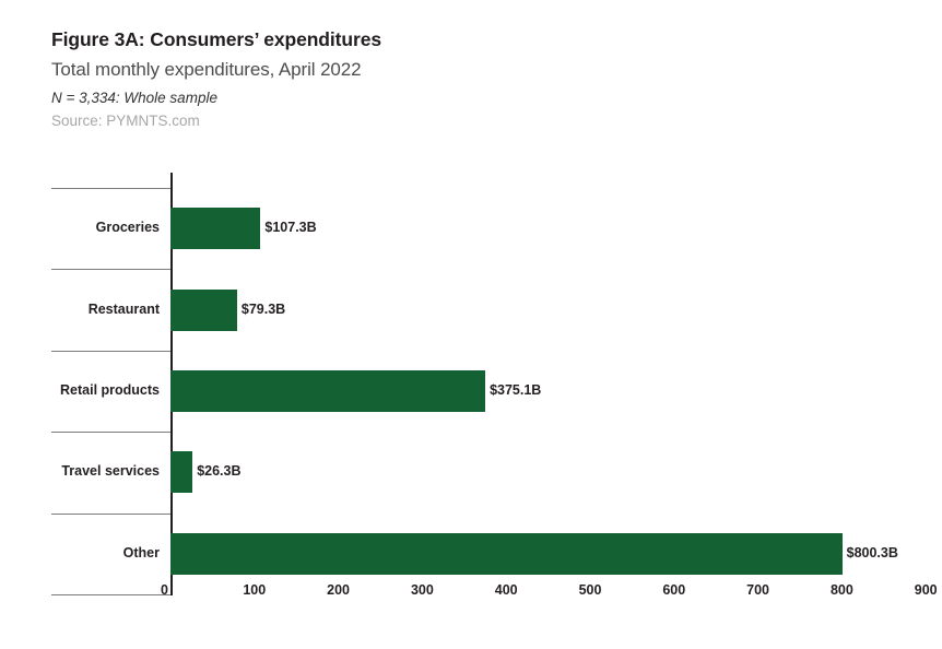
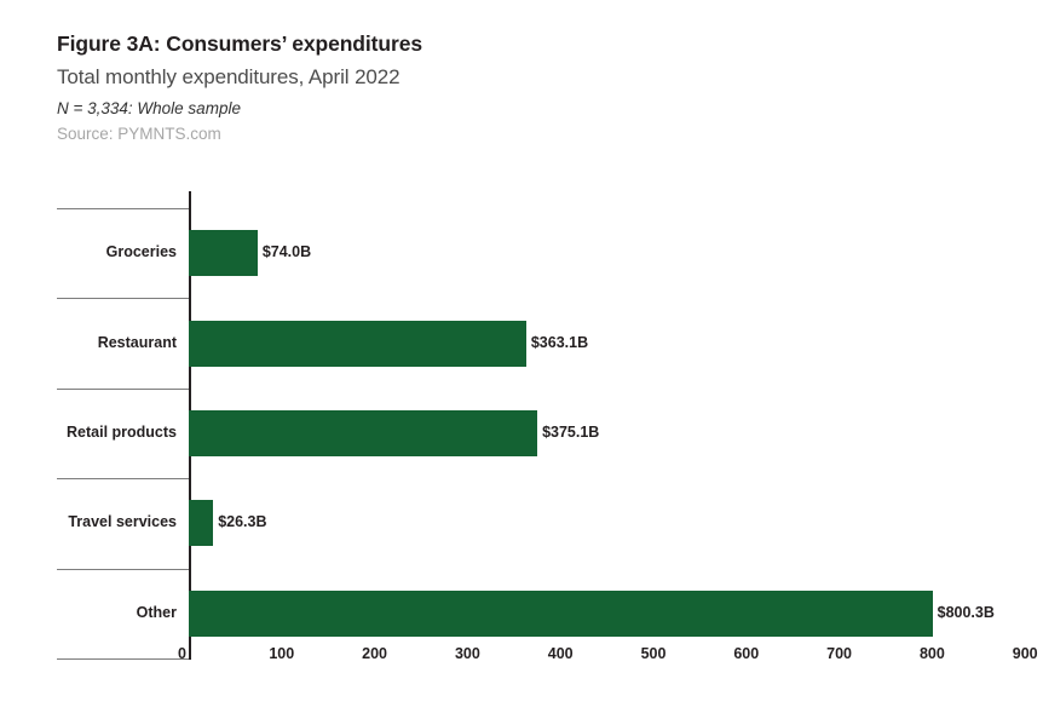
Groceries: $107.3B -> $74.0B
Restaurant: $79.3B -> $363.1B
